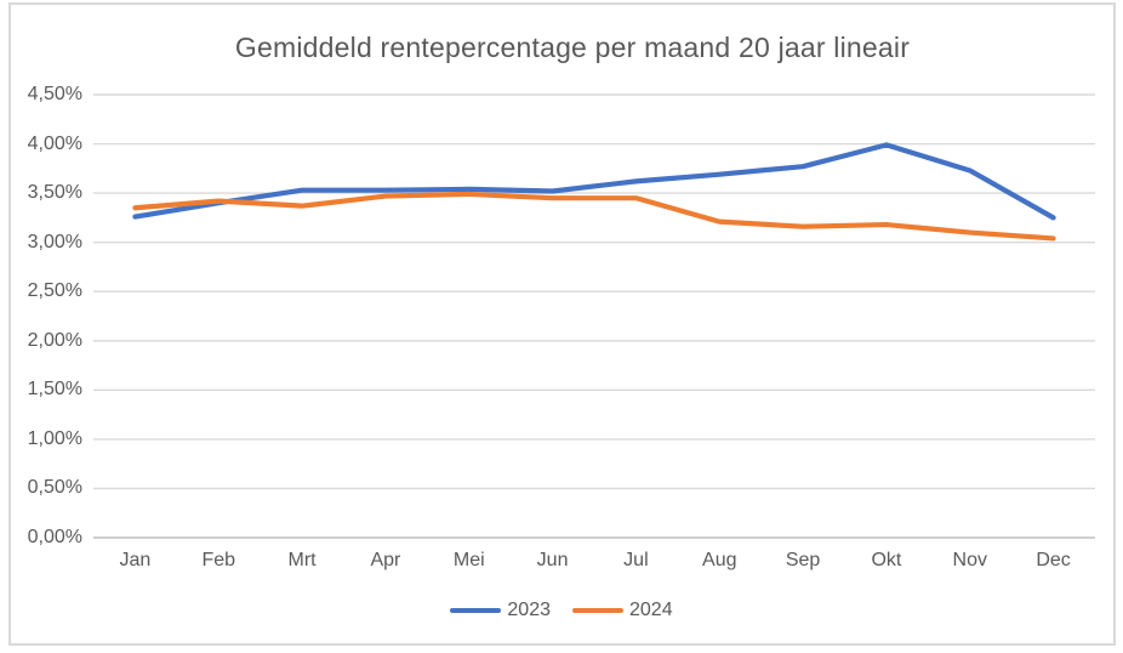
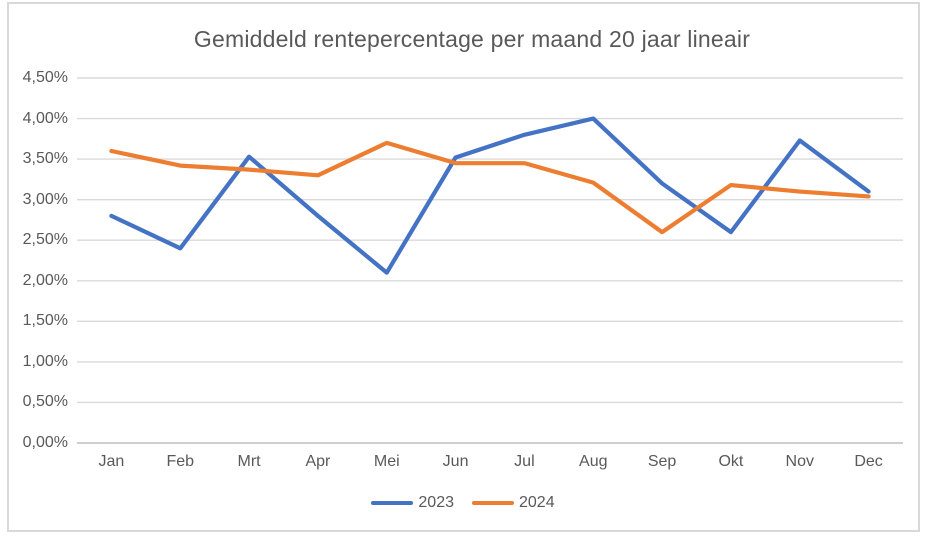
2023/Jan: 3,3% -> 2,8%
2024/Jan: 3,4% -> 3,6%
2023/Feb: 3,4% -> 2,4%
2023/Apr: 3,5% -> 2,8%
2024/Apr: 3,5% -> 3,3%
2023/Mei: 3,5% -> 2,1%
2024/Mei: 3,5% -> 3,7%
2023/Jul: 3,6% -> 3,8%
2023/Aug: 3,7% -> 4,0%
2023/Sep: 3,8% -> 3,2%
2024/Sep: 3,2% -> 2,6%
2023/Okt: 4,0% -> 2,6%
2023/Dec: 3,2% -> 3,1%
